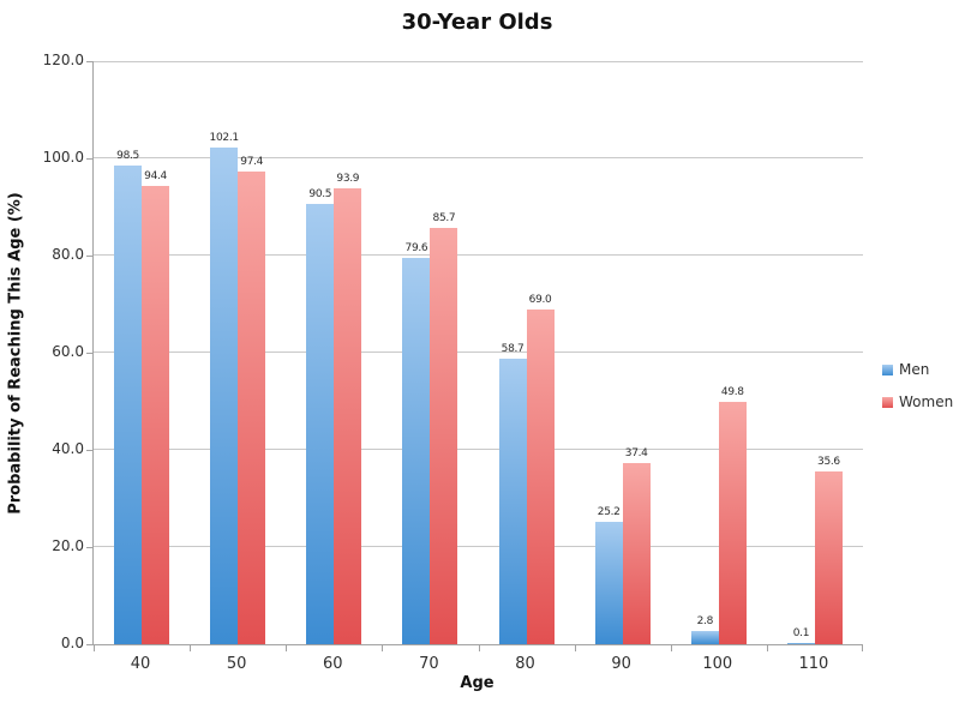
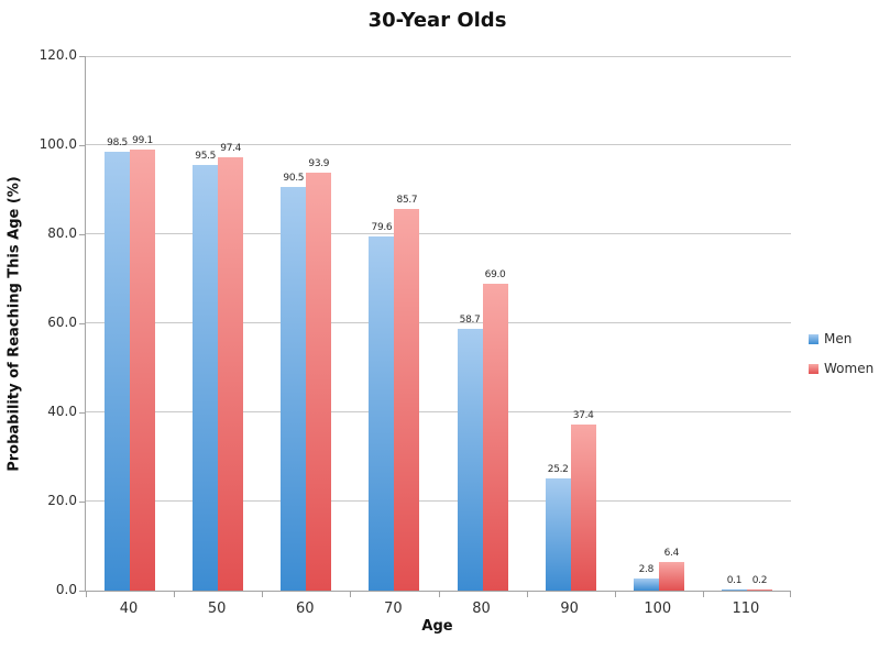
Women/40: 94.4 -> 99.1
Men/50: 102.1 -> 95.5
Women/100: 49.8 -> 6.4
Women/110: 35.6 -> 0.2
